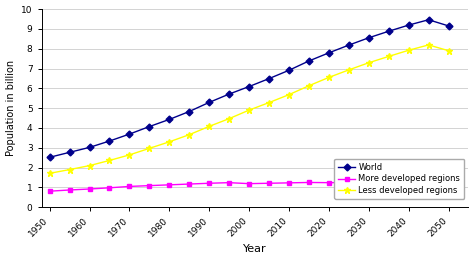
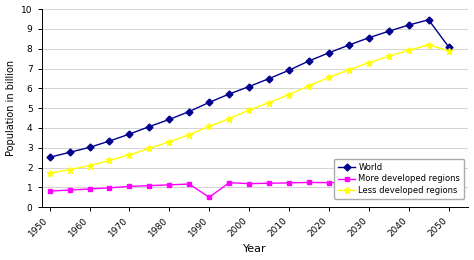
More developed regions/1990: 1.2 -> 0.5
World/2050: 9.2 -> 8.1
